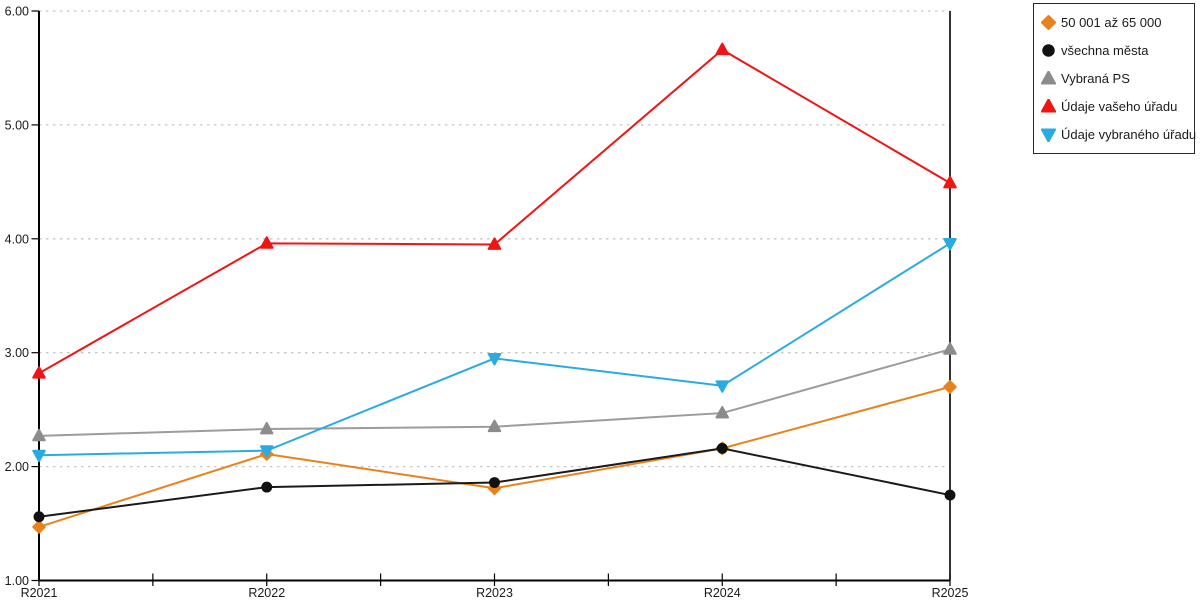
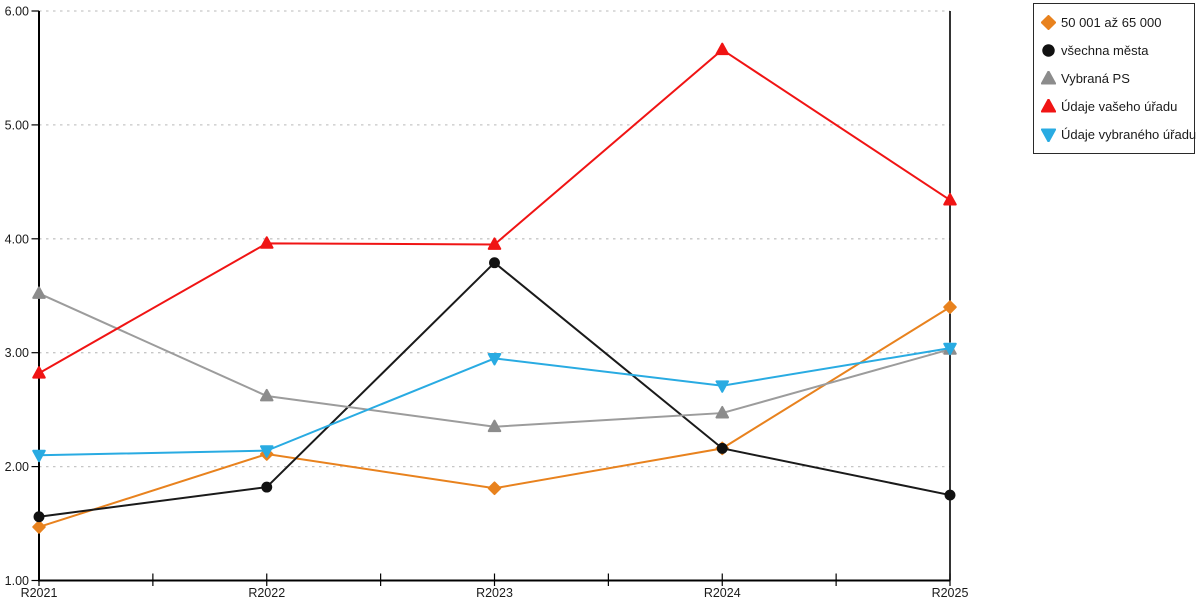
Vybraná PS/R2021: 2.27 -> 3.52
Vybraná PS/R2022: 2.33 -> 2.62
všechna města/R2023: 1.86 -> 3.79
50 001 až 65 000/R2025: 2.70 -> 3.40
Údaje vašeho úřadu/R2025: 4.49 -> 4.34
Údaje vybraného úřadu/R2025: 3.96 -> 3.04
